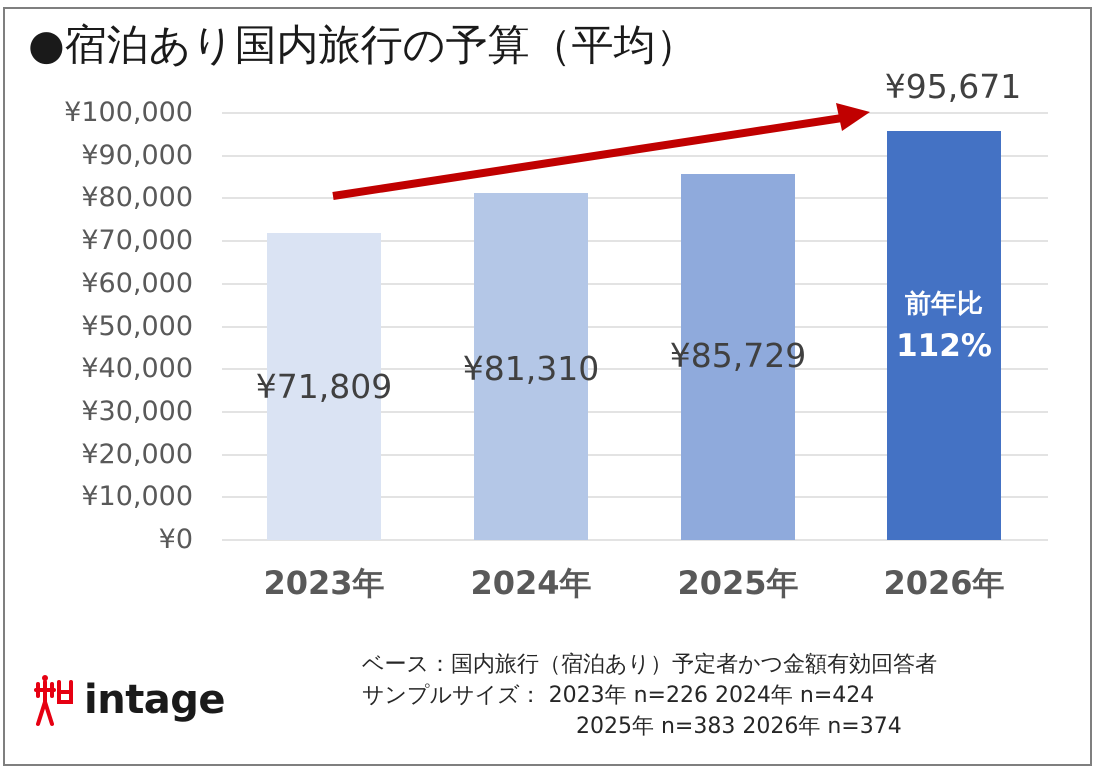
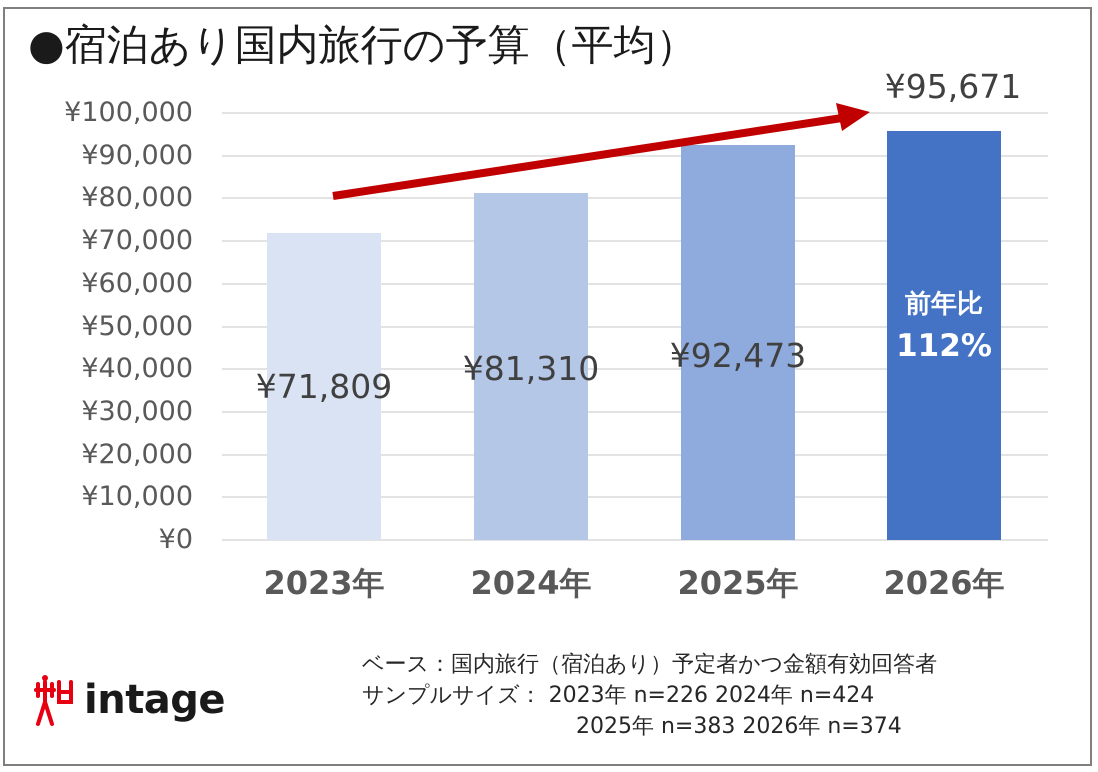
2025年: ¥85,729 -> ¥92,473
